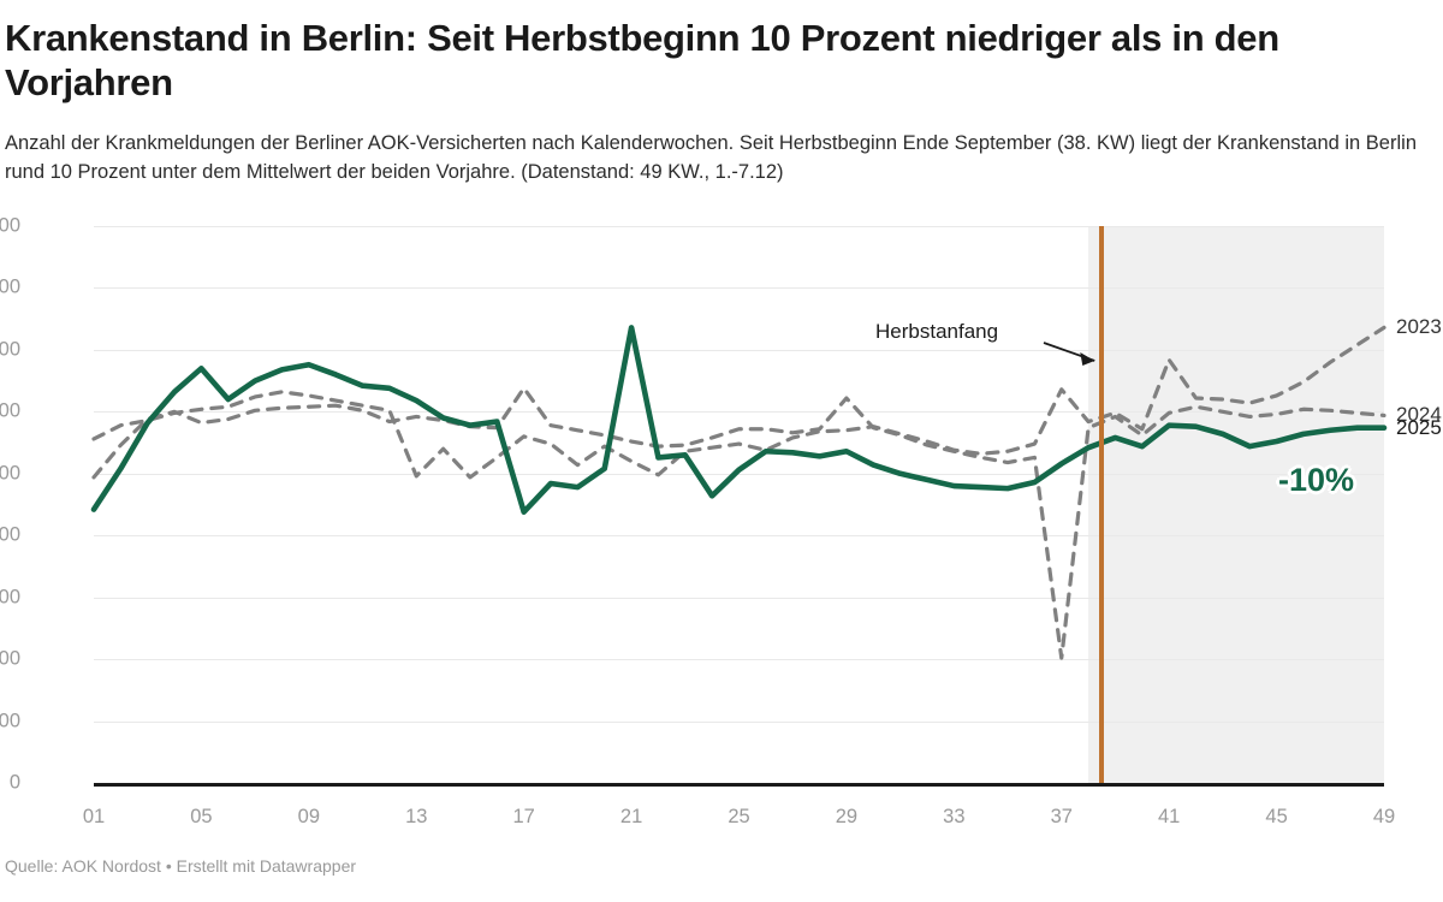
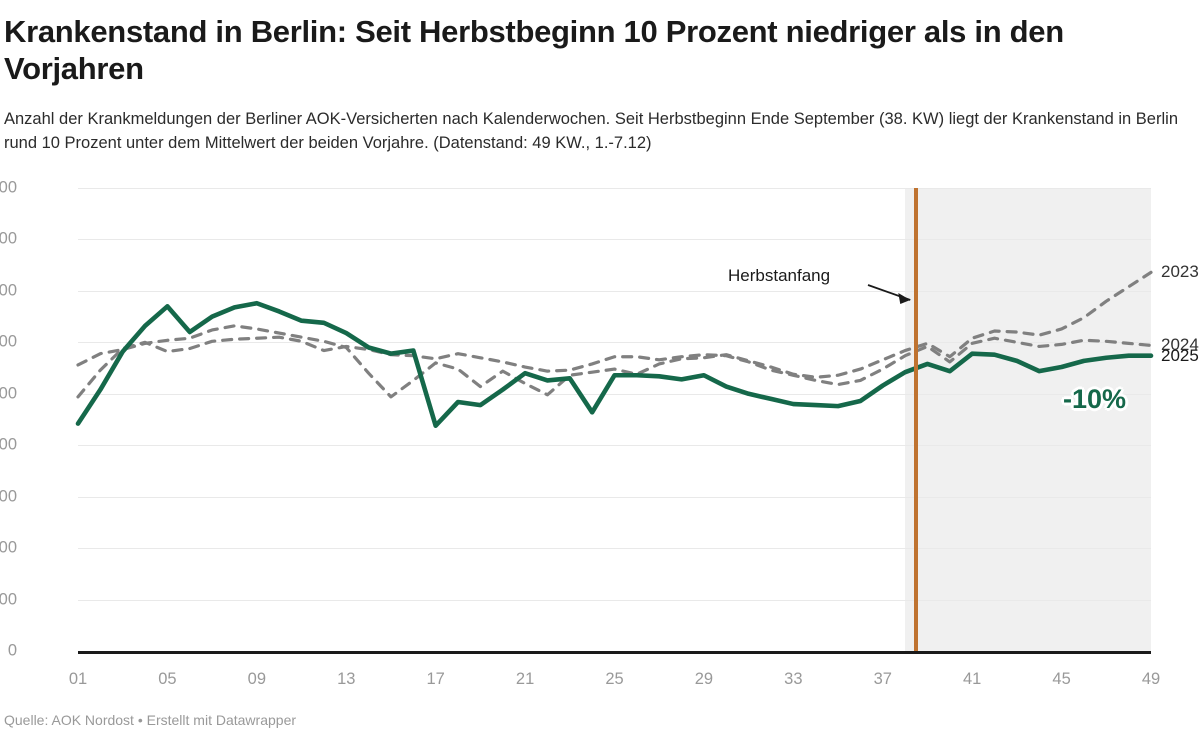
2023/13: 24800 -> 29500
2024/17: 31900 -> 28400
2025/21: 36800 -> 27000
2025/25: 25300 -> 26800
2024/29: 31100 -> 28800
2023/37: 31800 -> 28300
2024/37: 10100 -> 27400
2023/41: 34200 -> 30400
